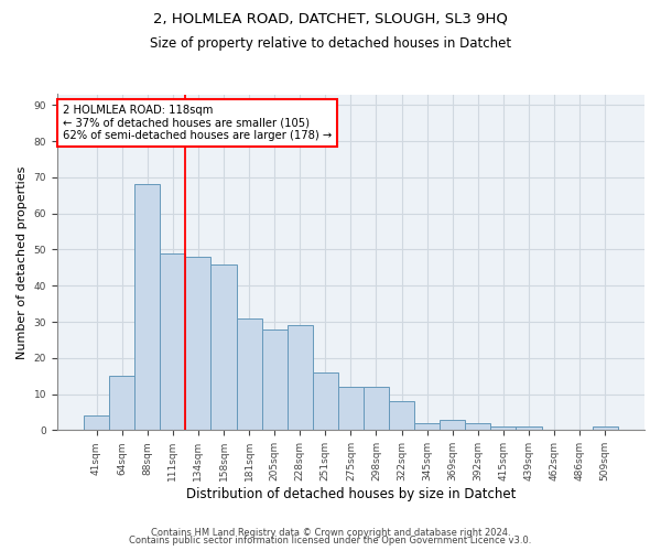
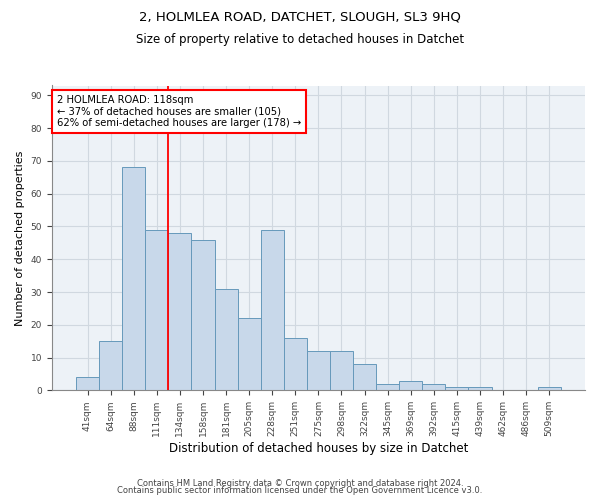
205sqm: 28 -> 22
228sqm: 29 -> 49
